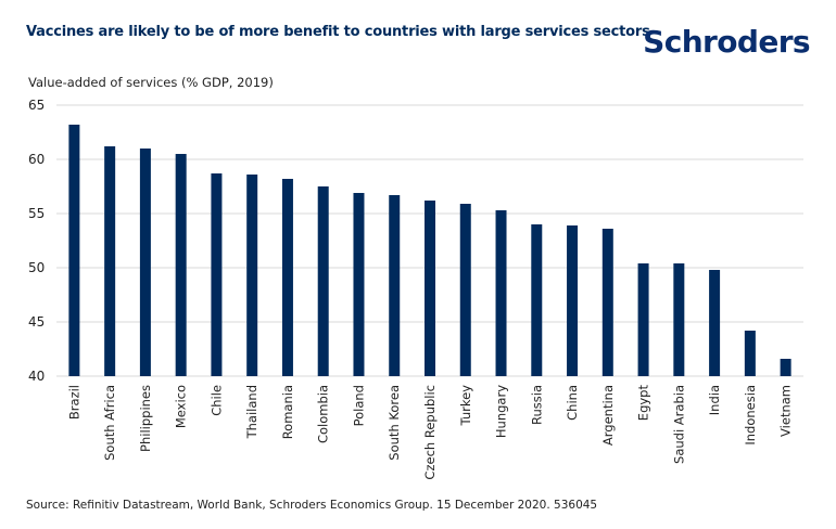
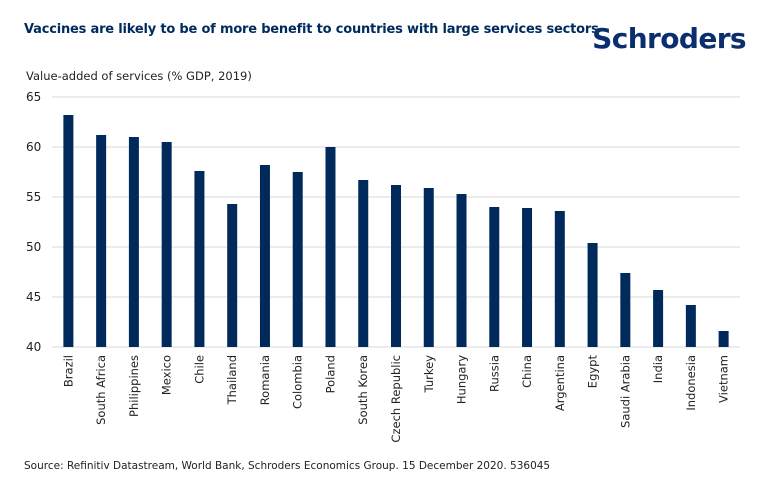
Chile: 58.7 -> 57.6
Thailand: 58.6 -> 54.3
Poland: 56.9 -> 60.0
Saudi Arabia: 50.4 -> 47.4
India: 49.8 -> 45.7
